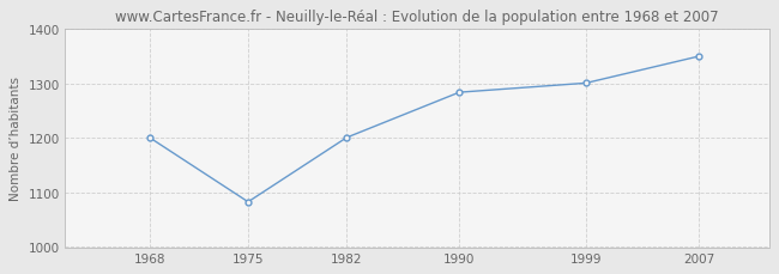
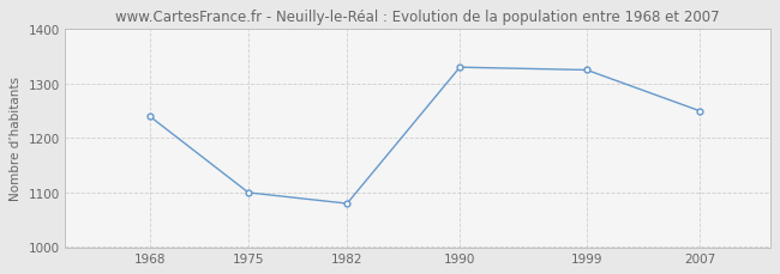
1968: 1201 -> 1240
1975: 1083 -> 1100
1982: 1201 -> 1080
1990: 1284 -> 1330
1999: 1301 -> 1325
2007: 1350 -> 1250
